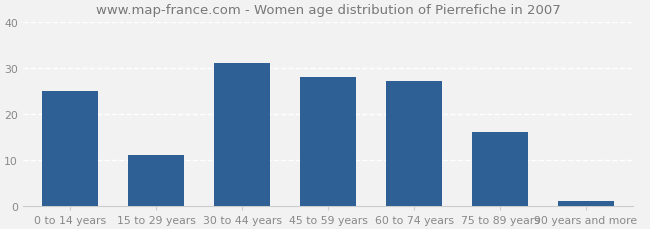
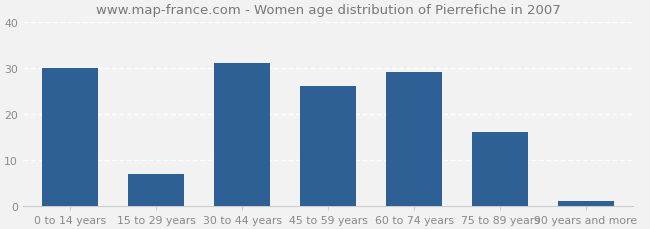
0 to 14 years: 25 -> 30
15 to 29 years: 11 -> 7
45 to 59 years: 28 -> 26
60 to 74 years: 27 -> 29
